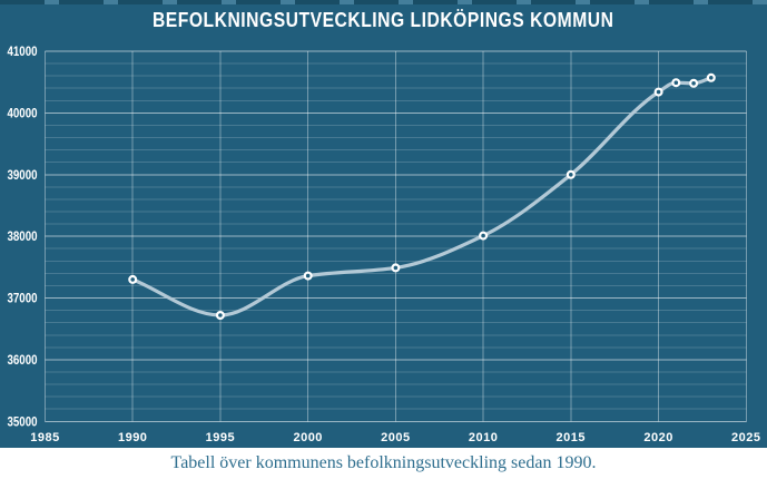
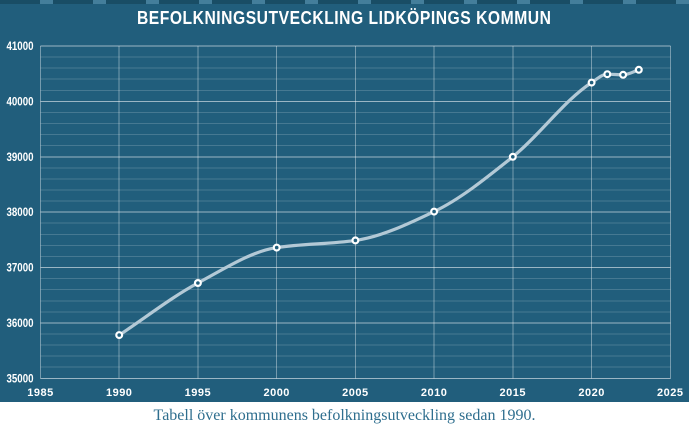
1990: 37300 -> 35800
